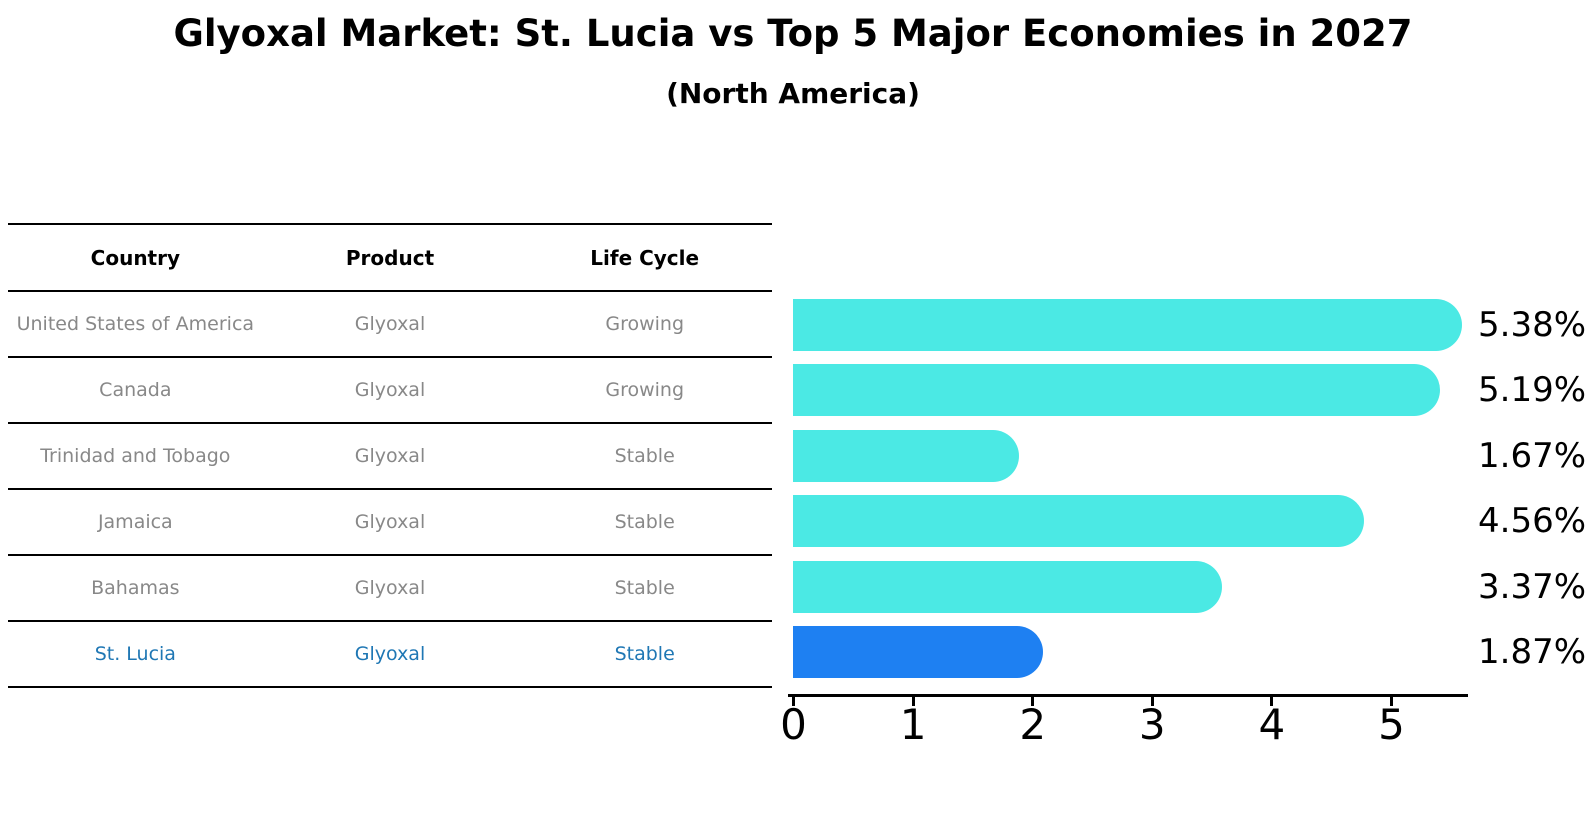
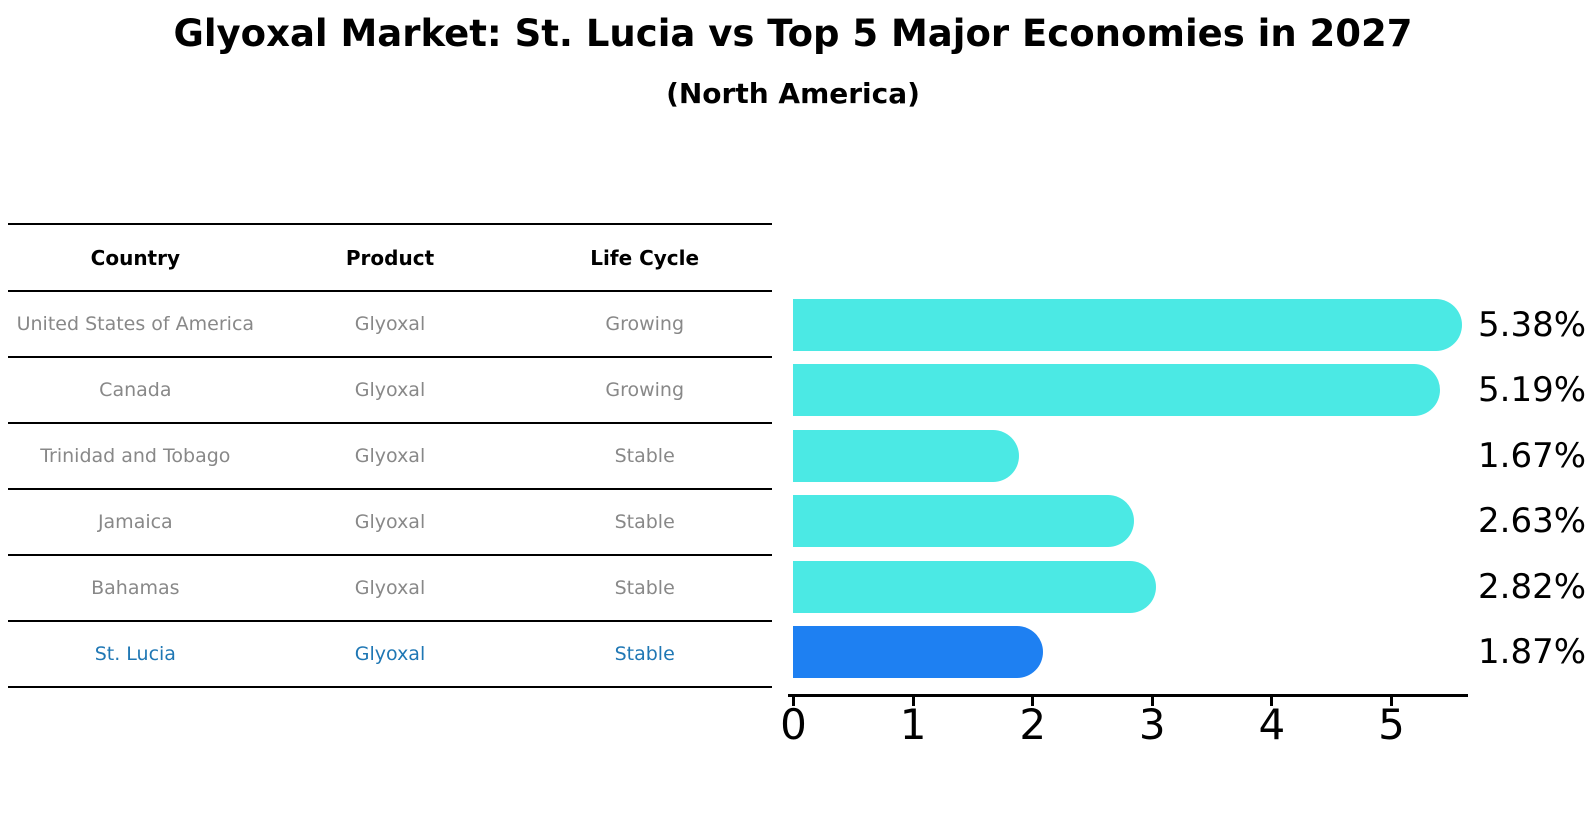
Jamaica: 4.56% -> 2.63%
Bahamas: 3.37% -> 2.82%
